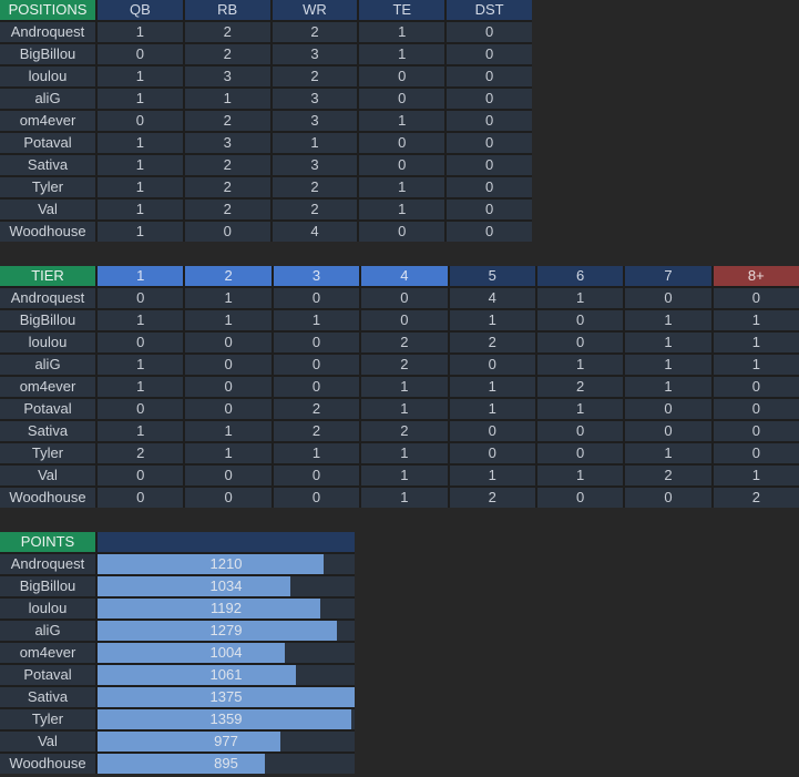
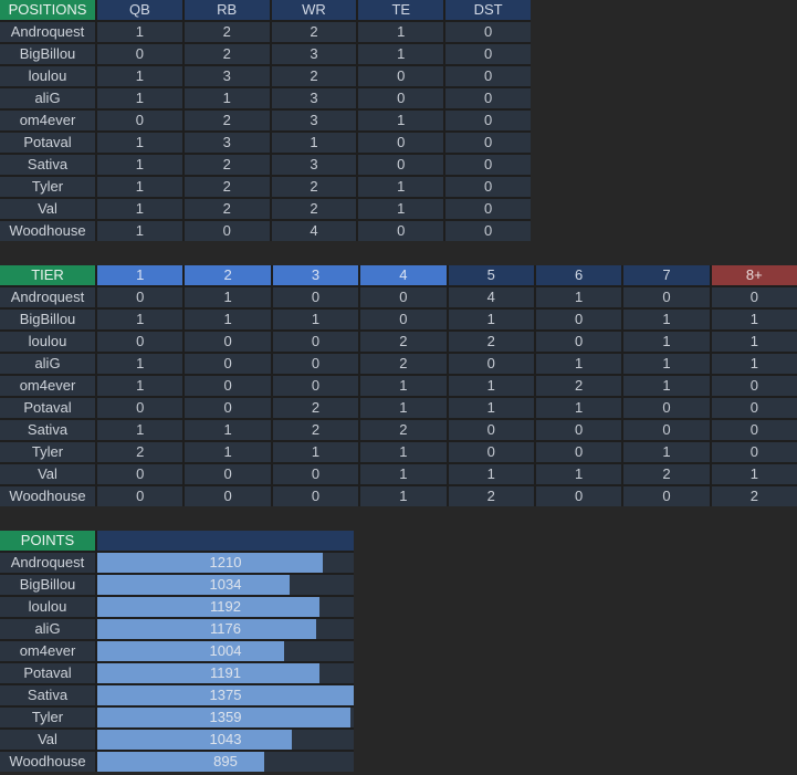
POINTS/aliG: 1279 -> 1176
POINTS/Potaval: 1061 -> 1191
POINTS/Val: 977 -> 1043
